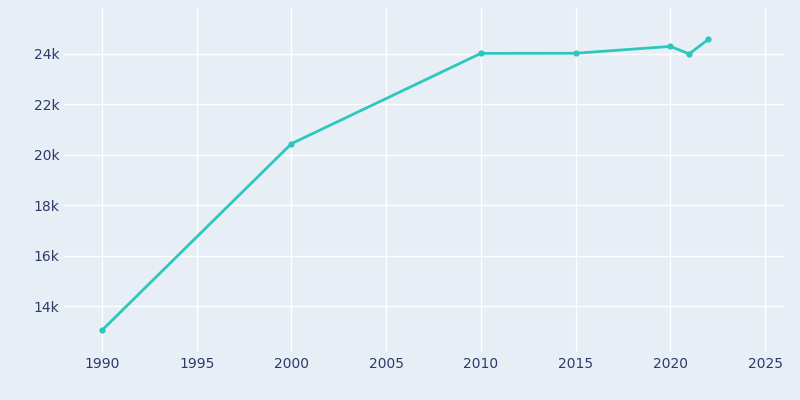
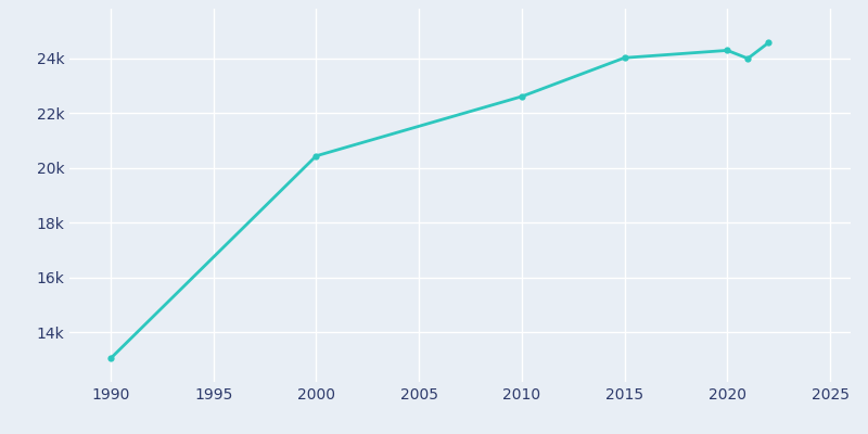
2010: 24.01k -> 22.60k
